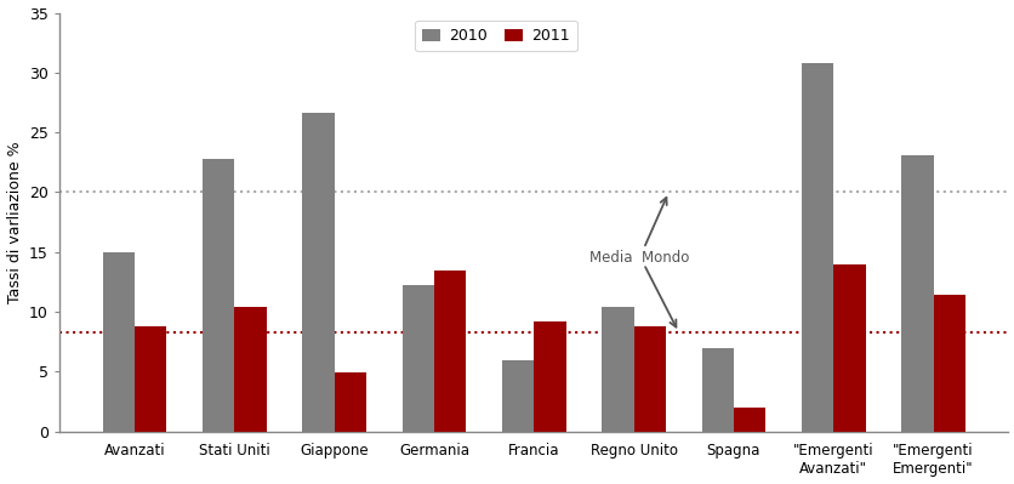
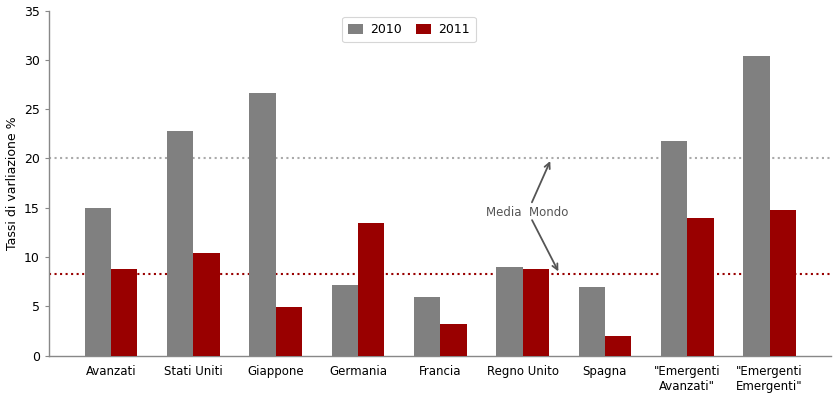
2010/Germania: 12.2 -> 7.2
2011/Francia: 9.2 -> 3.2
2010/Regno Unito: 10.4 -> 9.0
2010/"Emergenti Avanzati": 30.8 -> 21.8
2010/"Emergenti Emergenti": 23.1 -> 30.4
2011/"Emergenti Emergenti": 11.4 -> 14.8
